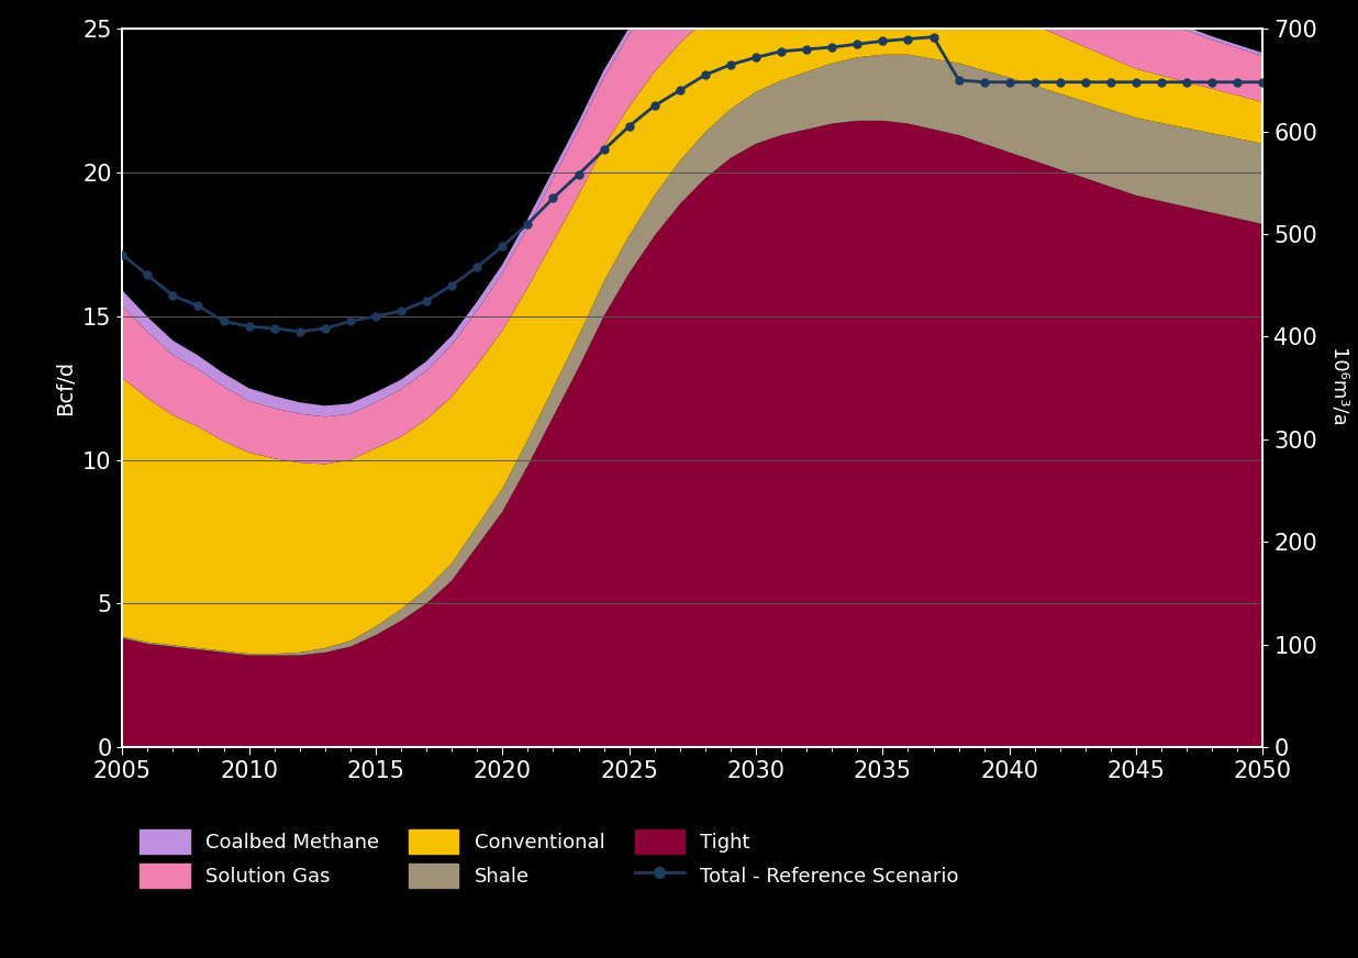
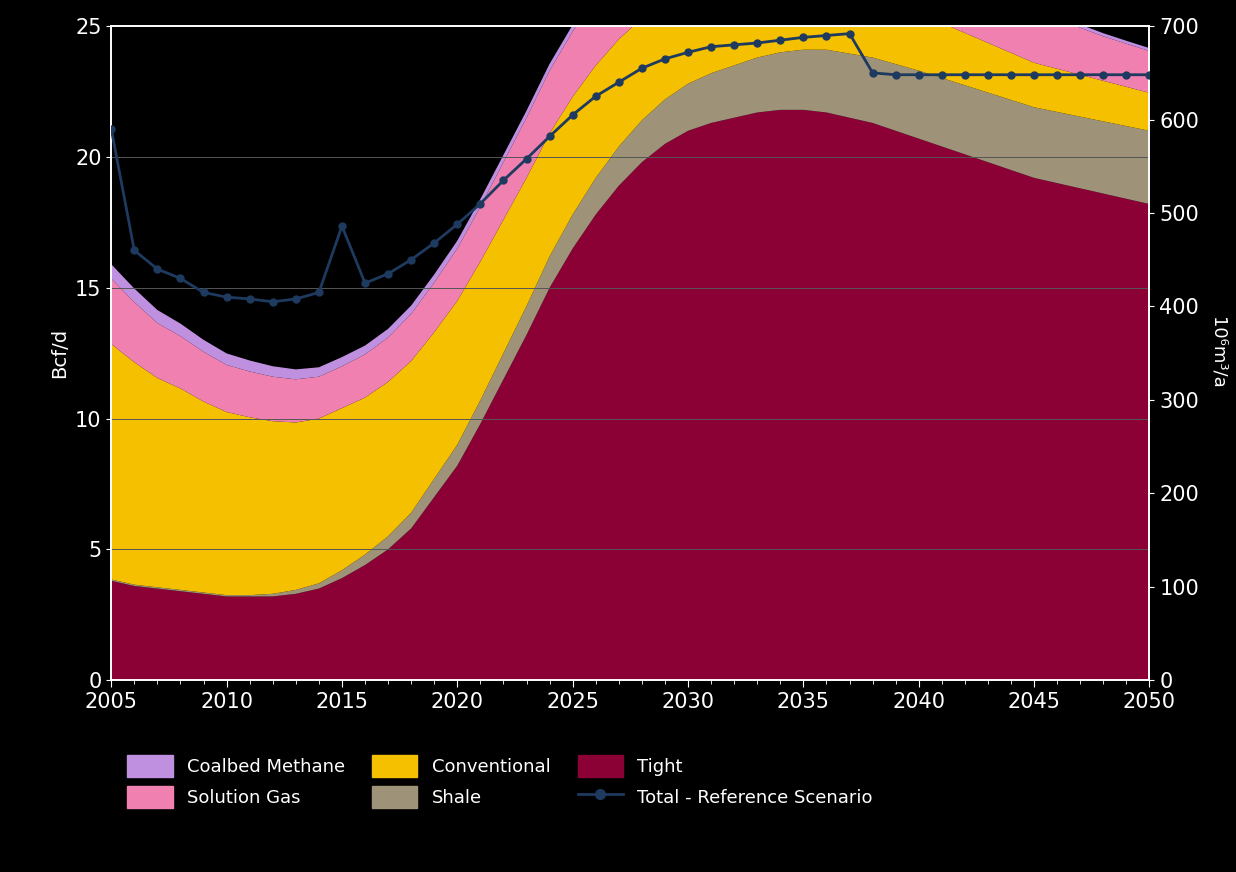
Total - Reference Scenario/2005: 480 -> 590
Total - Reference Scenario/2015: 420 -> 486
